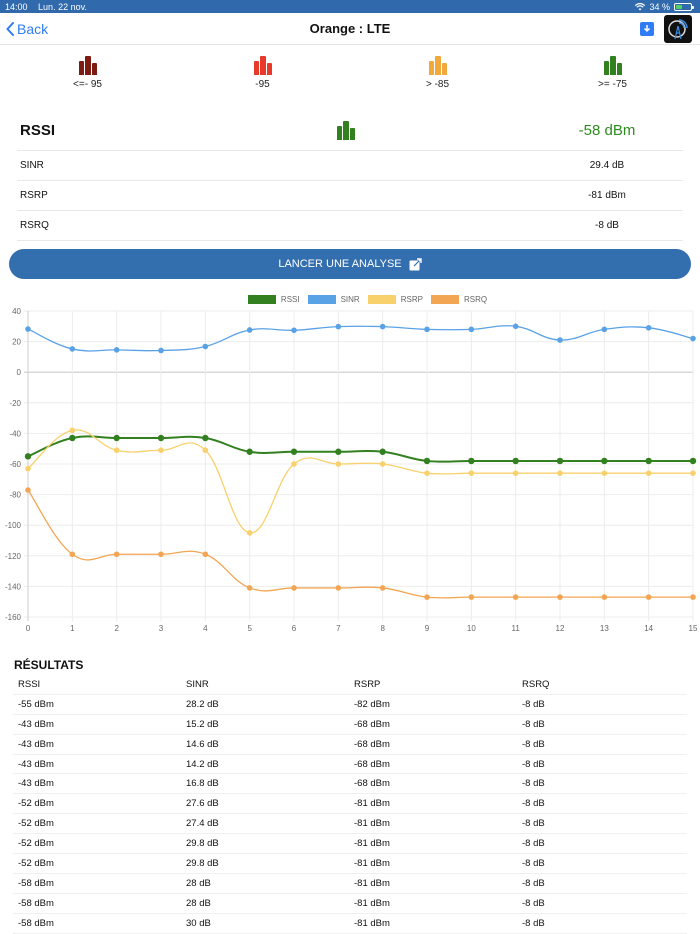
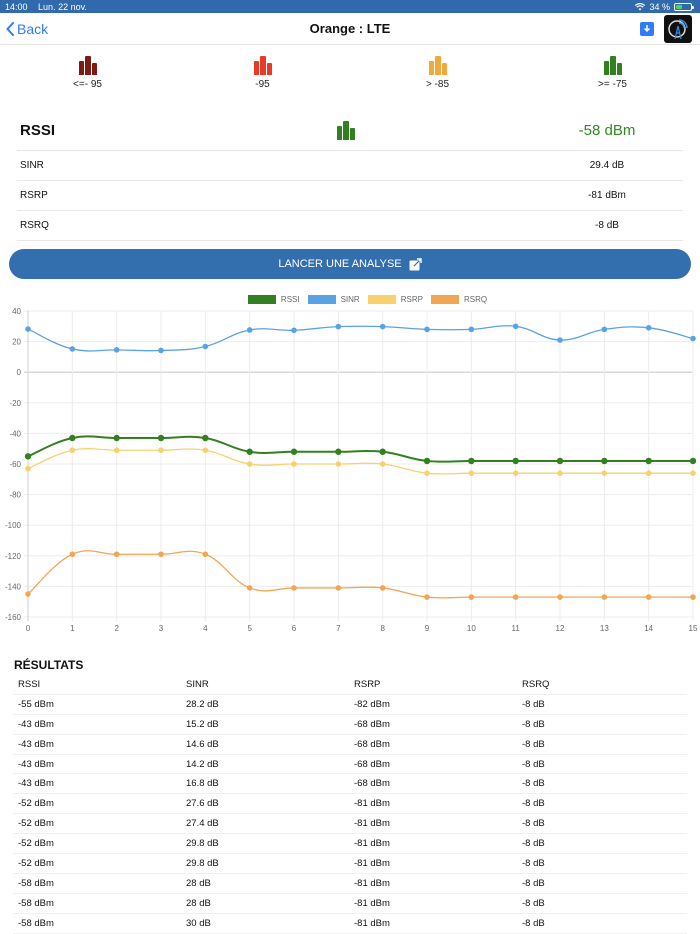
RSRQ/0: -77 -> -145
RSRP/1: -38 -> -51
RSRP/5: -105 -> -60
